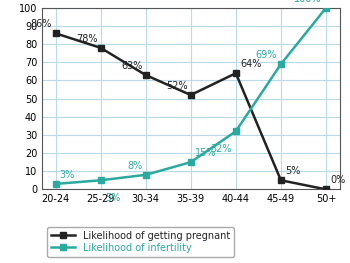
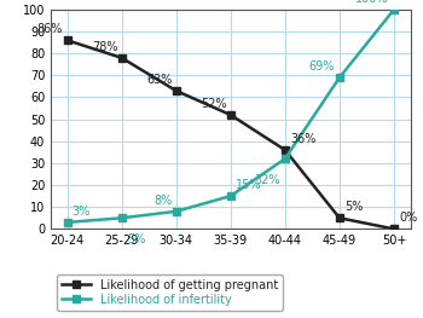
Likelihood of getting pregnant/40-44: 64% -> 36%
